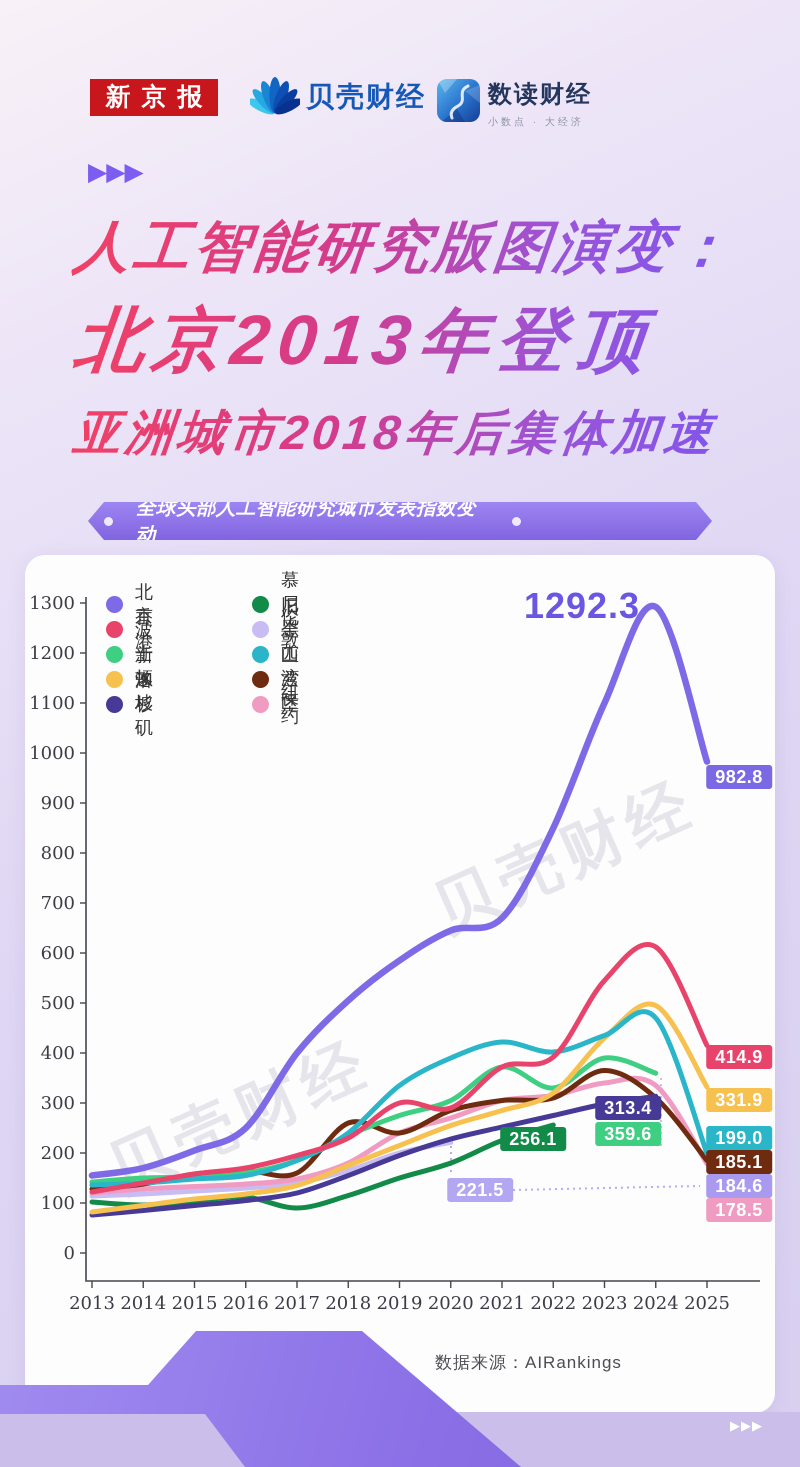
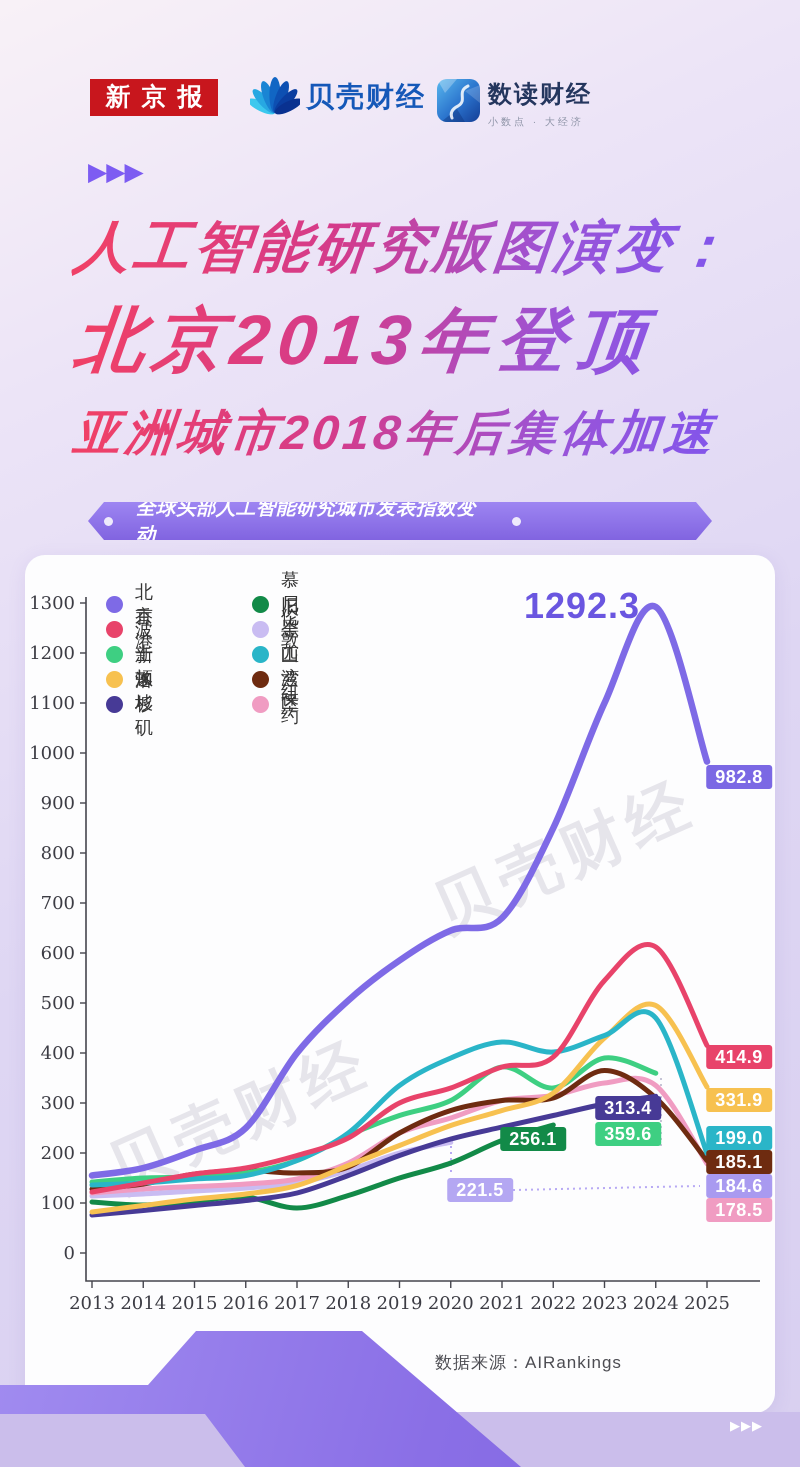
匹兹堡/2018: 260 -> 170
香港/2020: 290 -> 330
